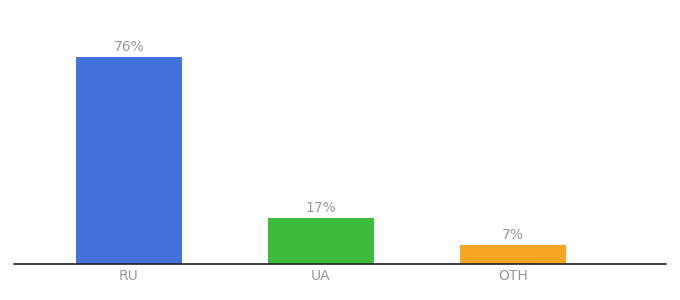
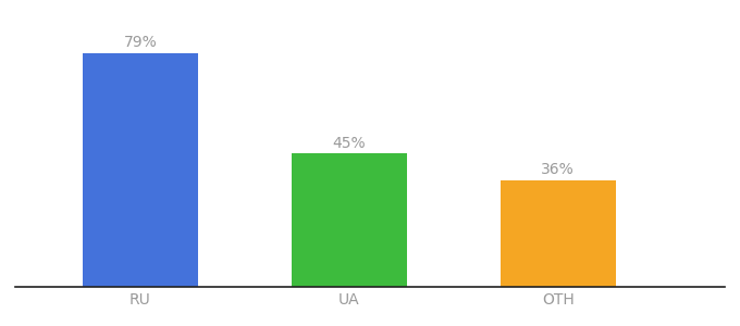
RU: 76% -> 79%
UA: 17% -> 45%
OTH: 7% -> 36%
